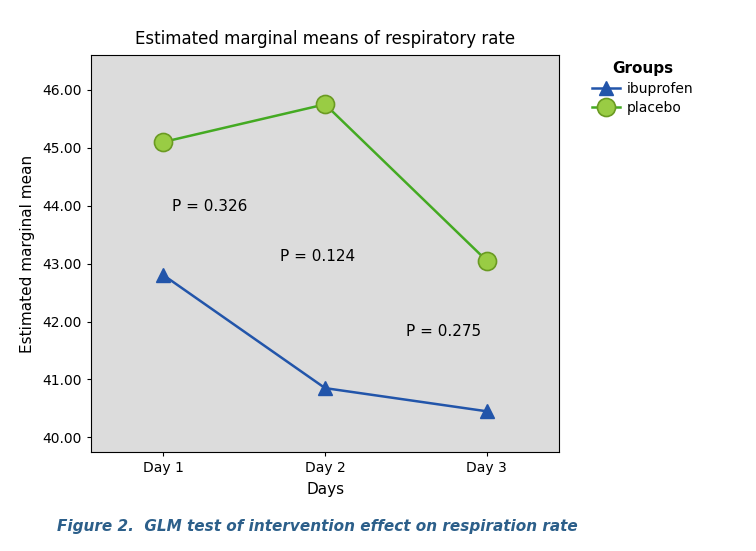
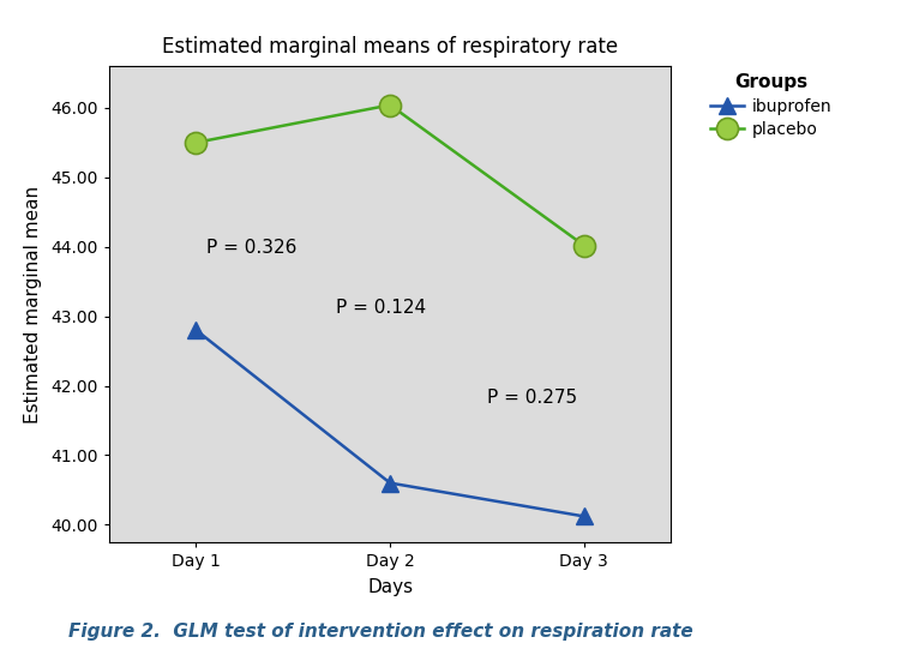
placebo/Day 1: 45.10 -> 45.50
ibuprofen/Day 2: 40.85 -> 40.60
placebo/Day 2: 45.75 -> 46.04
ibuprofen/Day 3: 40.45 -> 40.12
placebo/Day 3: 43.05 -> 44.02
